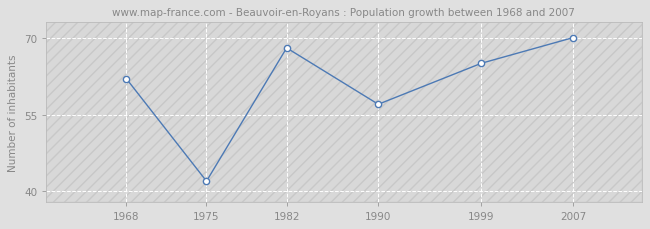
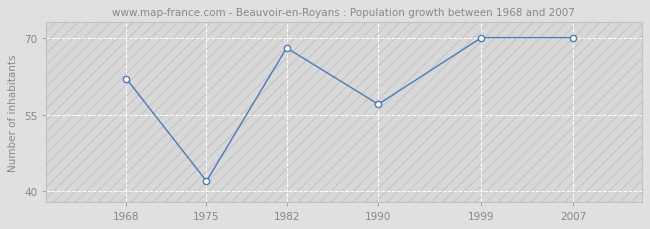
1999: 65 -> 70
